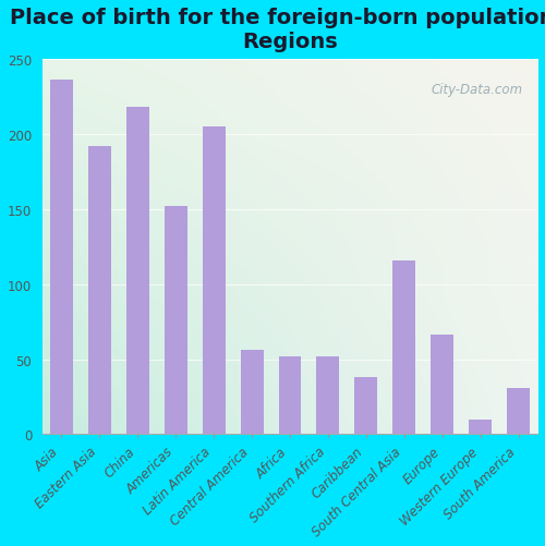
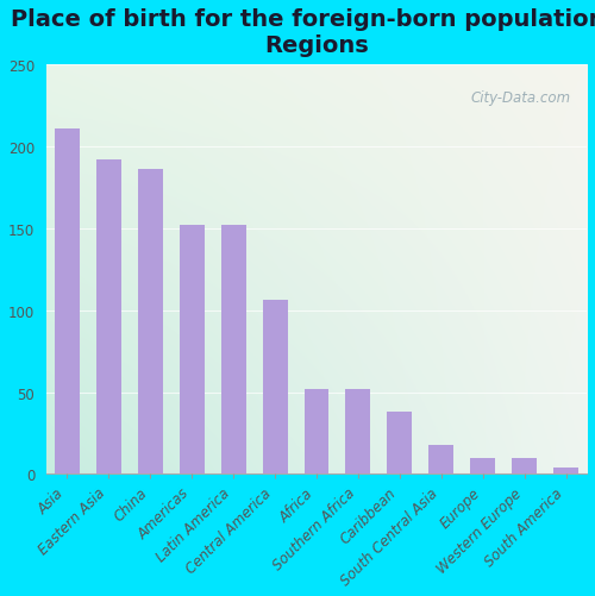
Asia: 236 -> 211
China: 218 -> 186
Latin America: 205 -> 152
Central America: 56 -> 106
South Central Asia: 116 -> 18
Europe: 66 -> 10
South America: 31 -> 4
